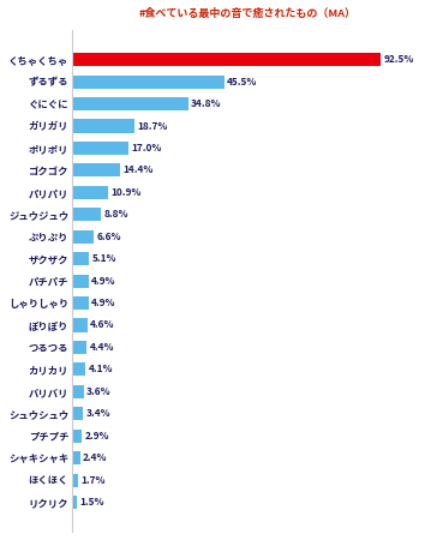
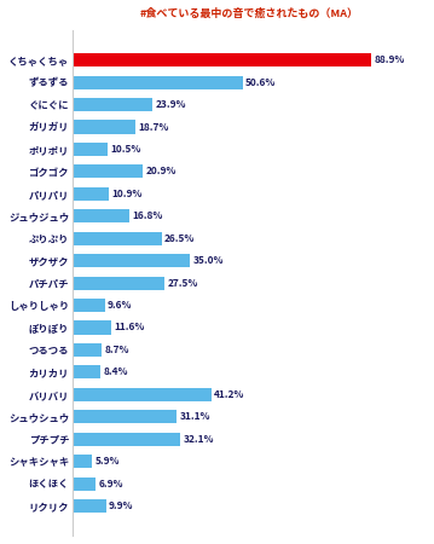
くちゃくちゃ: 92.5% -> 88.9%
ずるずる: 45.5% -> 50.6%
ぐにぐに: 34.8% -> 23.9%
ポリポリ: 17.0% -> 10.5%
ゴクゴク: 14.4% -> 20.9%
ジュウジュウ: 8.8% -> 16.8%
ぷりぷり: 6.6% -> 26.5%
ザクザク: 5.1% -> 35.0%
パチパチ: 4.9% -> 27.5%
しゃりしゃり: 4.9% -> 9.6%
ぽりぽり: 4.6% -> 11.6%
つるつる: 4.4% -> 8.7%
カリカリ: 4.1% -> 8.4%
バリバリ: 3.6% -> 41.2%
シュウシュウ: 3.4% -> 31.1%
プチプチ: 2.9% -> 32.1%
シャキシャキ: 2.4% -> 5.9%
ほくほく: 1.7% -> 6.9%
リクリク: 1.5% -> 9.9%
